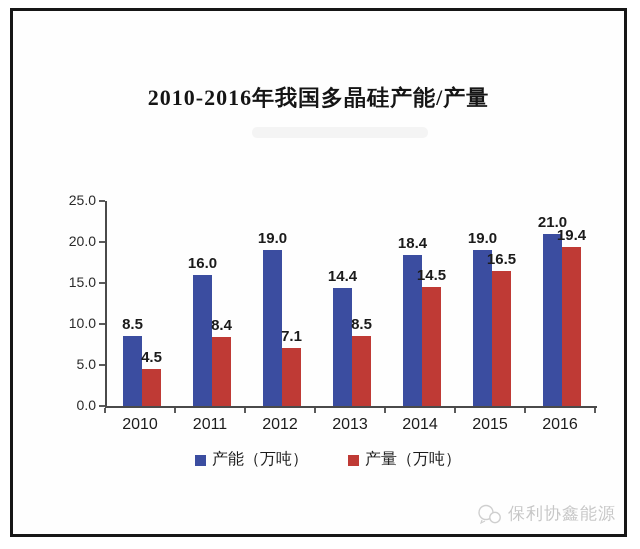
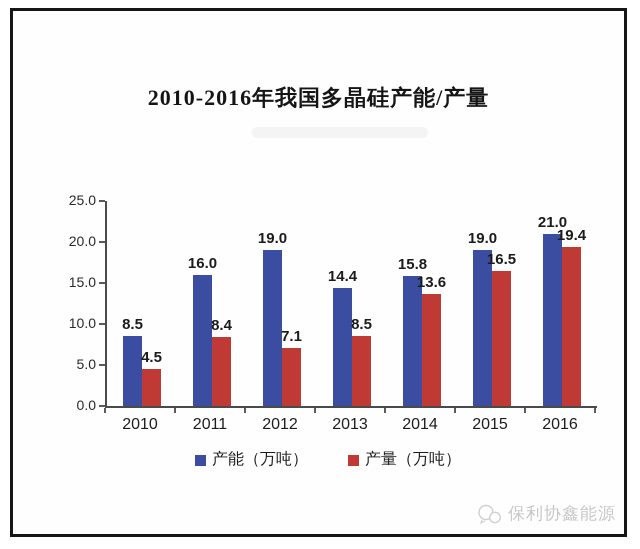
产能（万吨）/2014: 18.4 -> 15.8
产量（万吨）/2014: 14.5 -> 13.6
